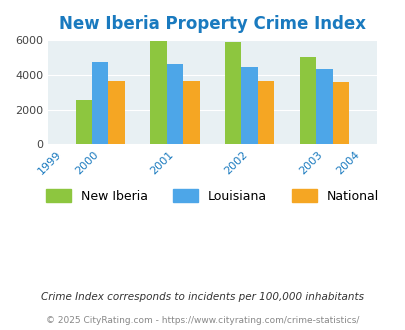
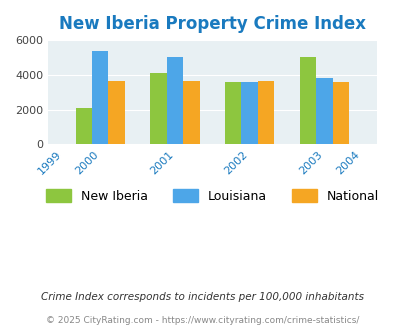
New Iberia/2000: 2600 -> 2100
Louisiana/2000: 4800 -> 5400
New Iberia/2001: 5900 -> 4100
Louisiana/2001: 4600 -> 5000
New Iberia/2002: 5900 -> 3600
Louisiana/2002: 4400 -> 3600
Louisiana/2003: 4300 -> 3800
